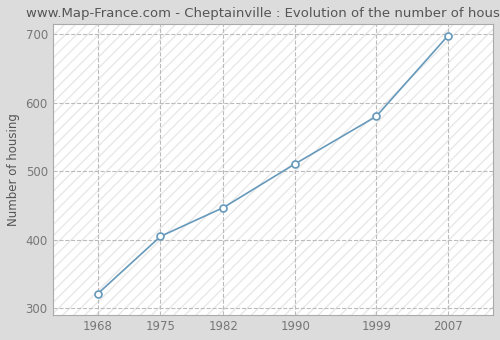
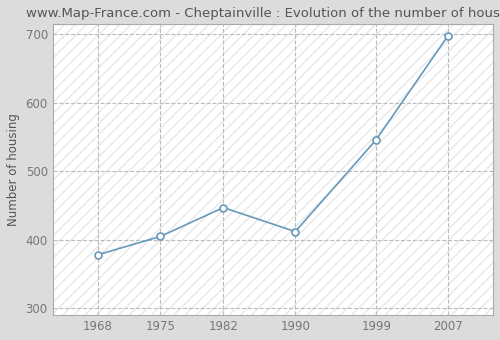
1968: 321 -> 378
1990: 511 -> 412
1999: 580 -> 546
